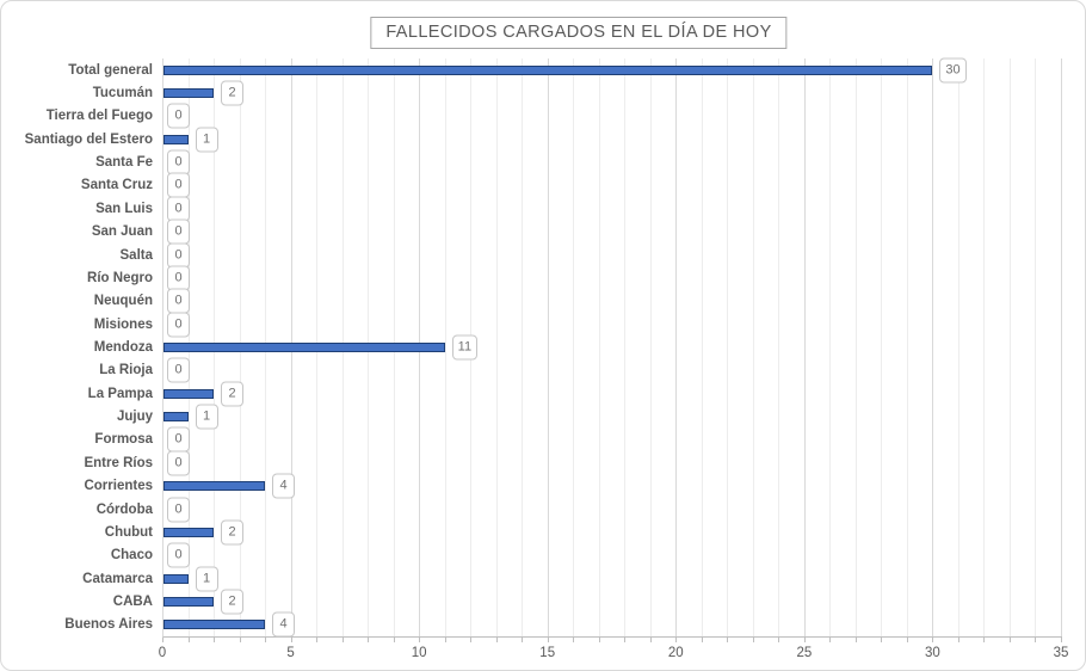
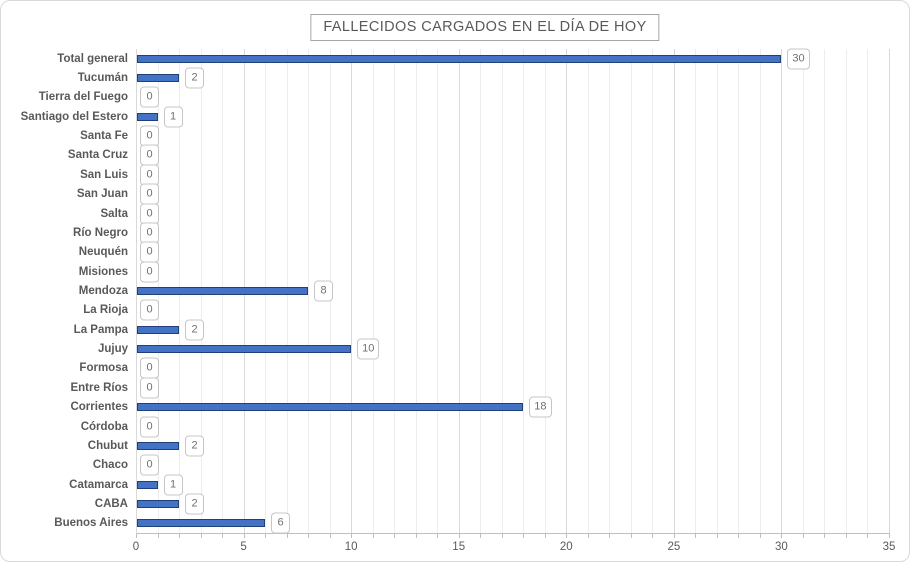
Mendoza: 11 -> 8
Jujuy: 1 -> 10
Corrientes: 4 -> 18
Buenos Aires: 4 -> 6
